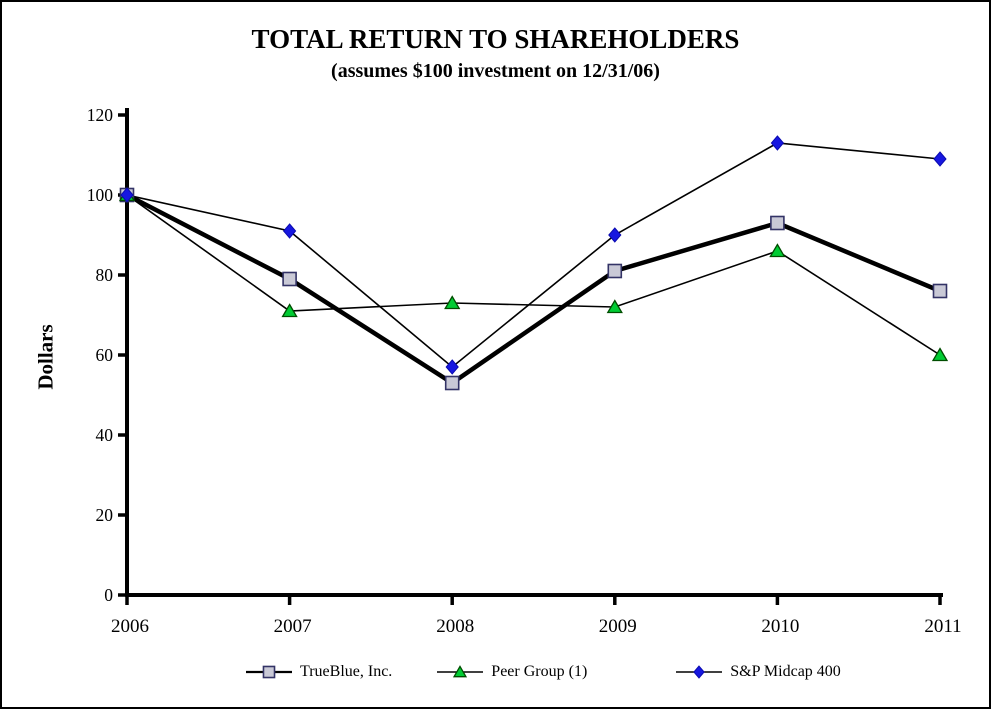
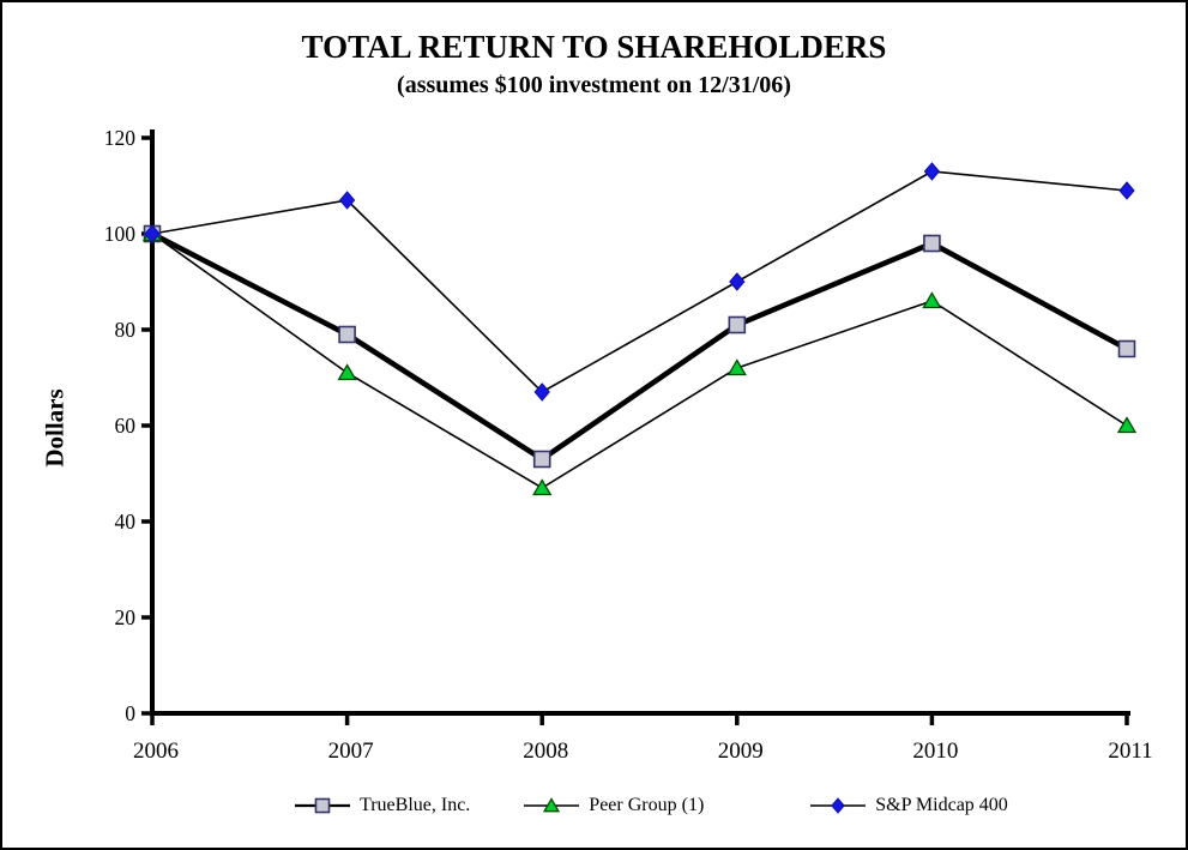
S&P Midcap 400/2007: 91 -> 107
Peer Group (1)/2008: 73 -> 47
S&P Midcap 400/2008: 57 -> 67
TrueBlue, Inc./2010: 93 -> 98
